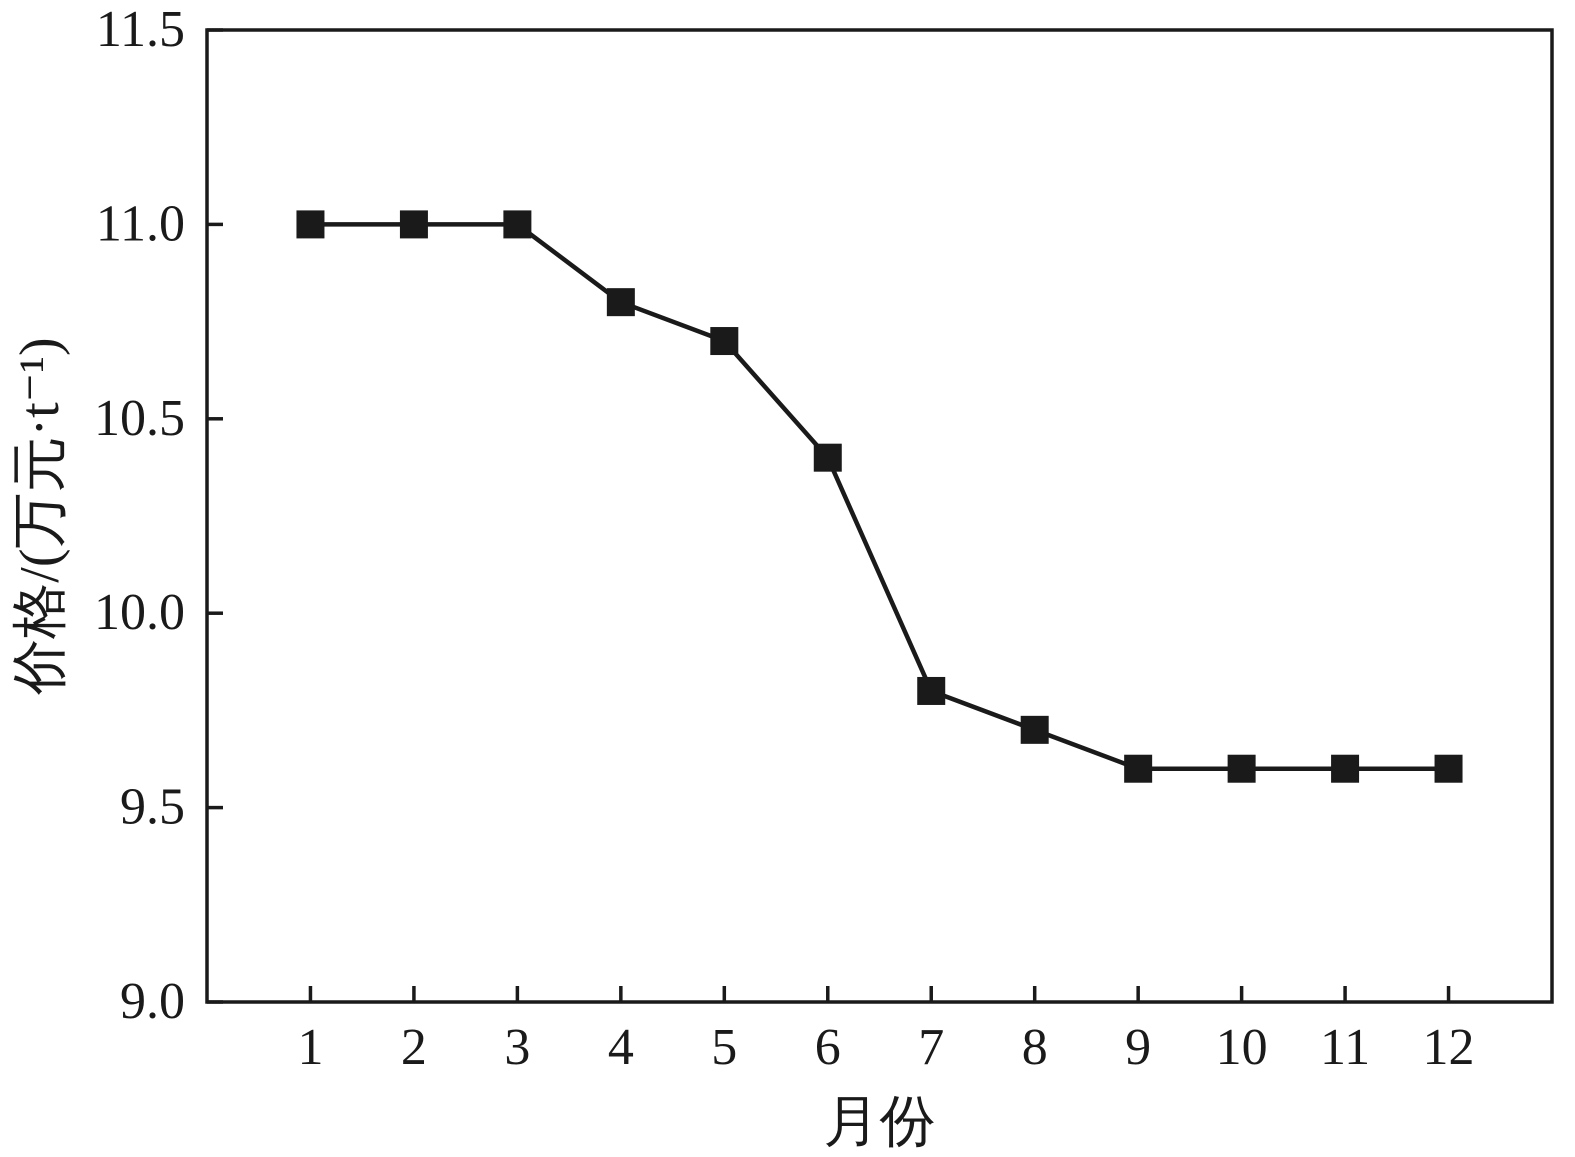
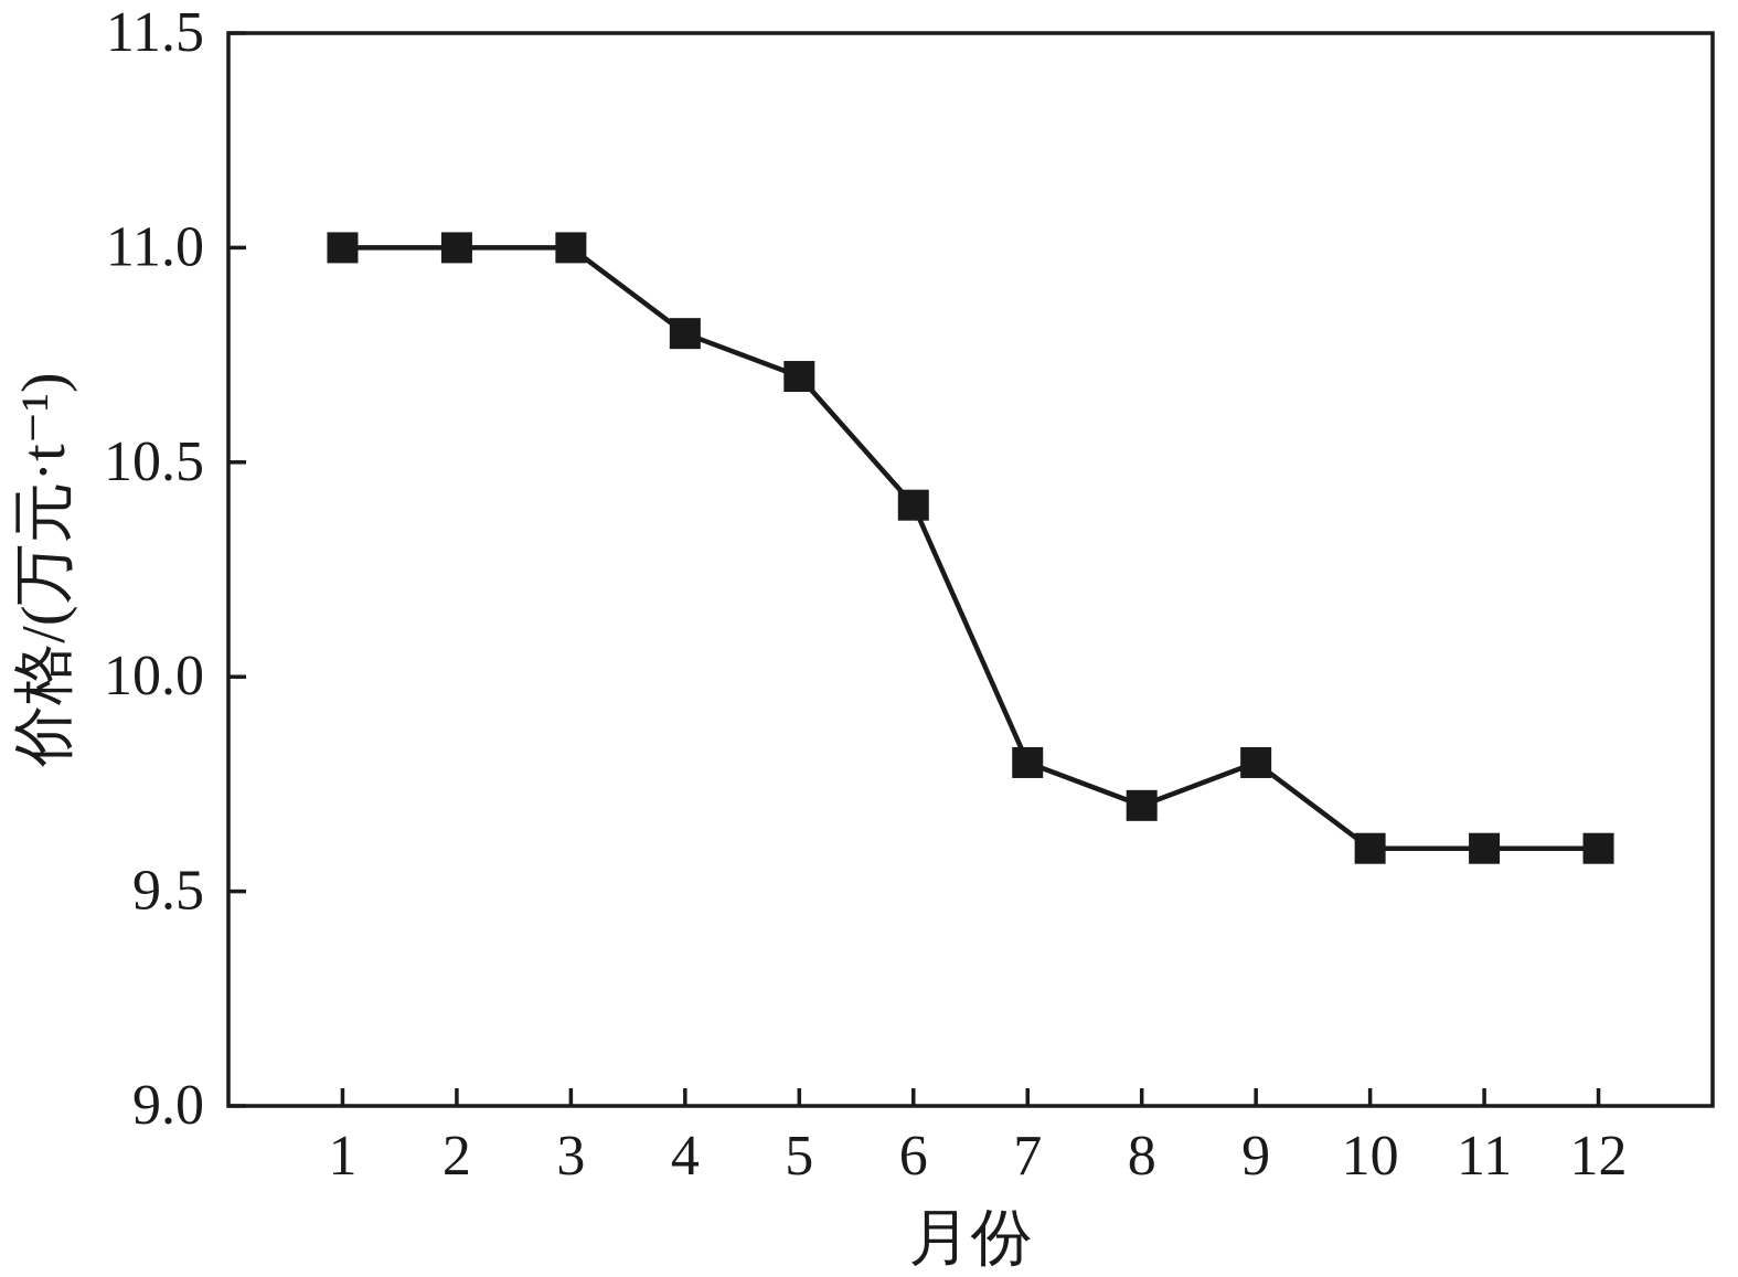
9: 9.6 -> 9.8
